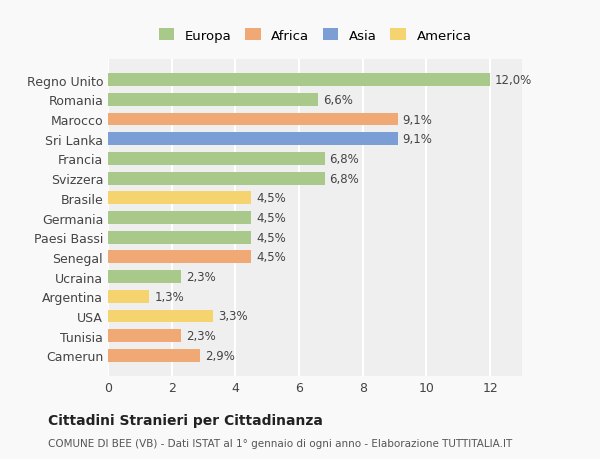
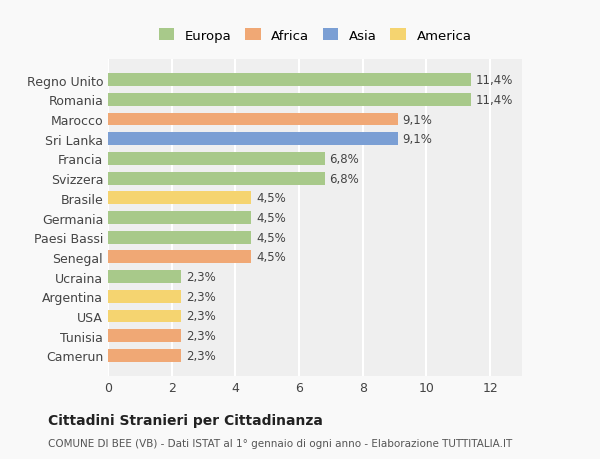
Regno Unito: 12,0% -> 11,4%
Romania: 6,6% -> 11,4%
Argentina: 1,3% -> 2,3%
USA: 3,3% -> 2,3%
Camerun: 2,9% -> 2,3%
